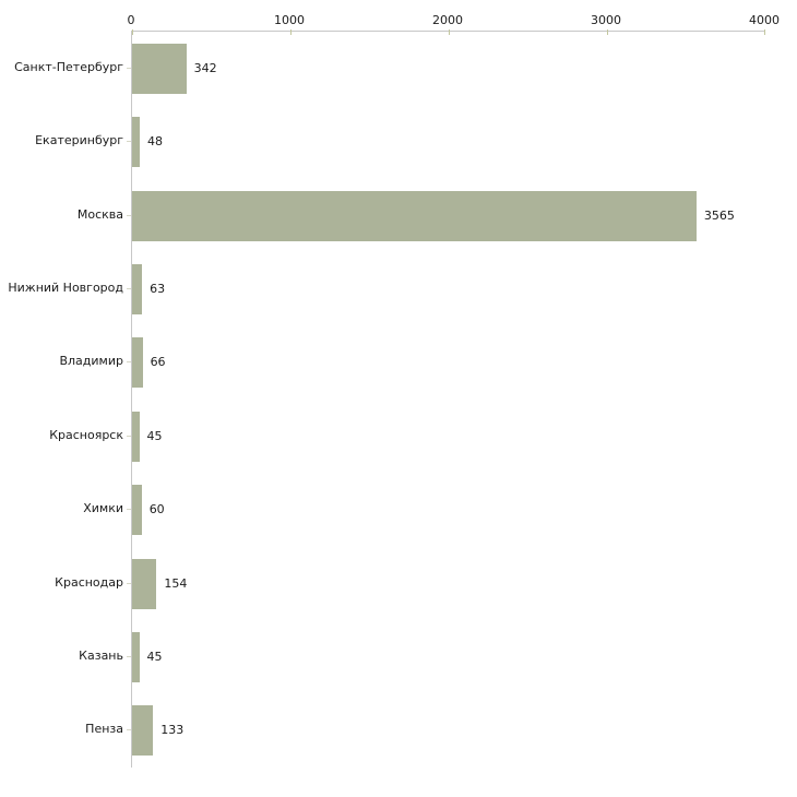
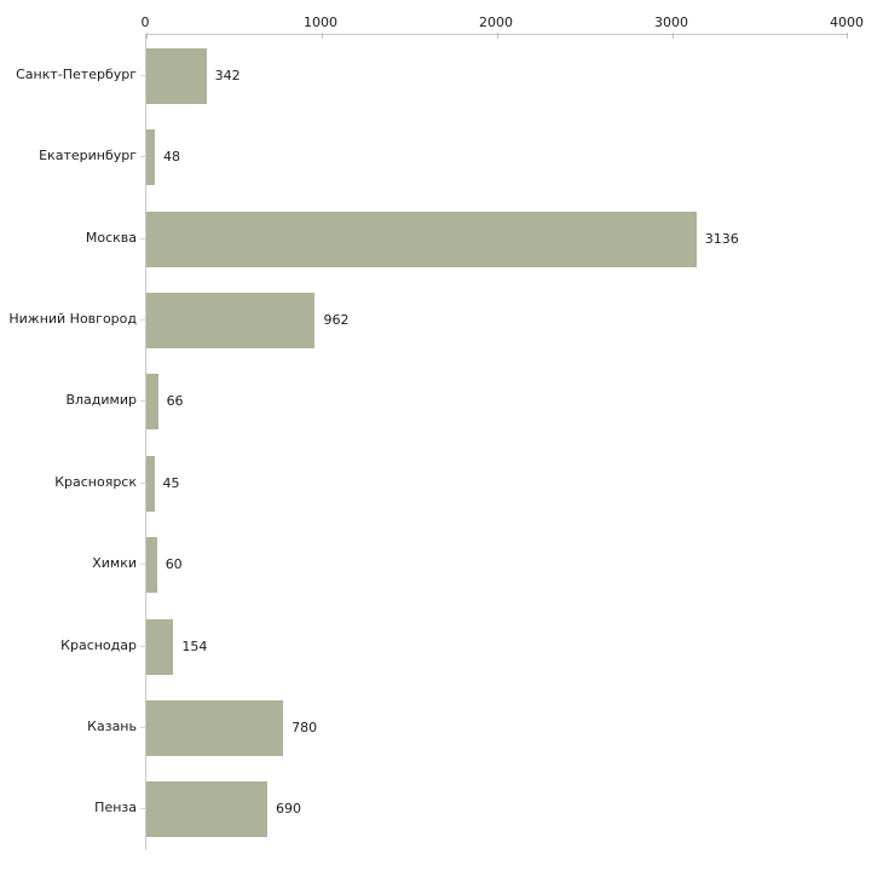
Москва: 3565 -> 3136
Нижний Новгород: 63 -> 962
Казань: 45 -> 780
Пенза: 133 -> 690
